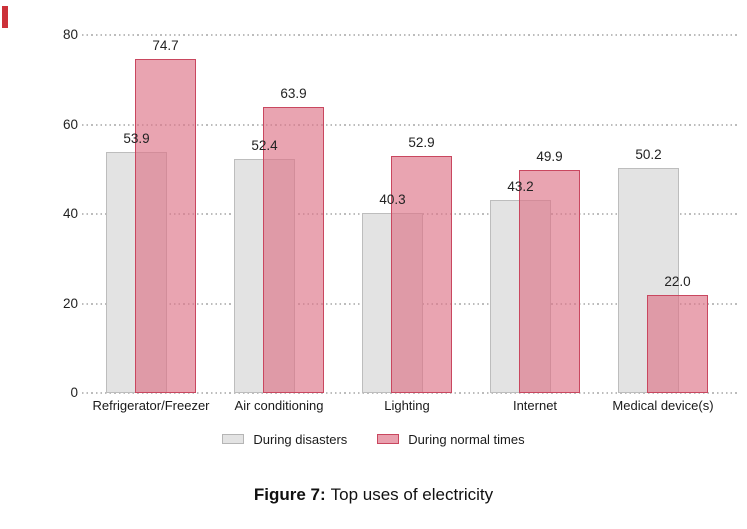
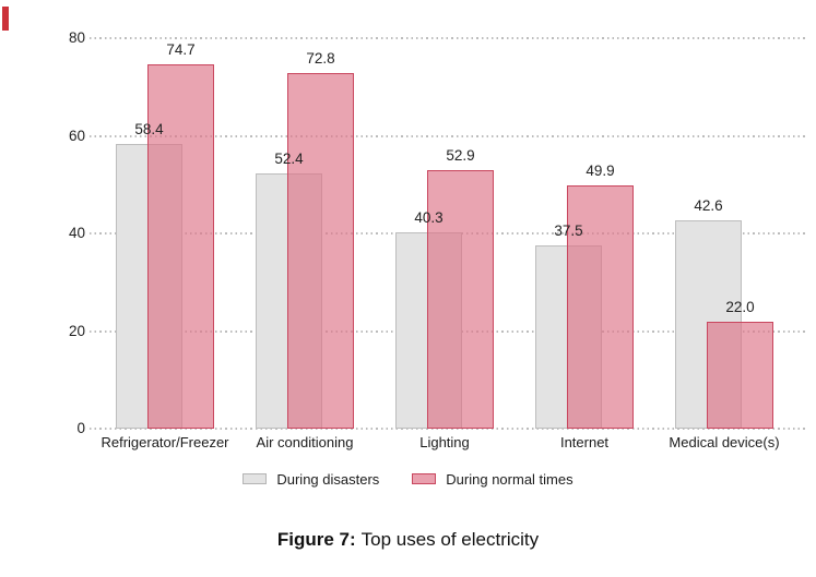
During disasters/Refrigerator/Freezer: 53.9 -> 58.4
During normal times/Air conditioning: 63.9 -> 72.8
During disasters/Internet: 43.2 -> 37.5
During disasters/Medical device(s): 50.2 -> 42.6
